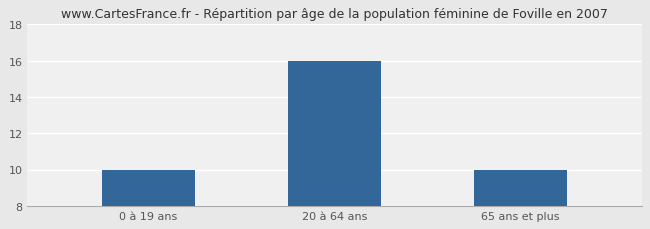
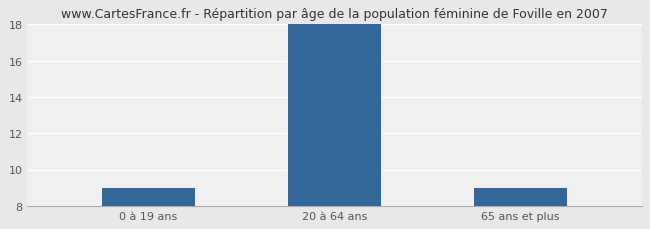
0 à 19 ans: 10 -> 9
20 à 64 ans: 16 -> 18
65 ans et plus: 10 -> 9
